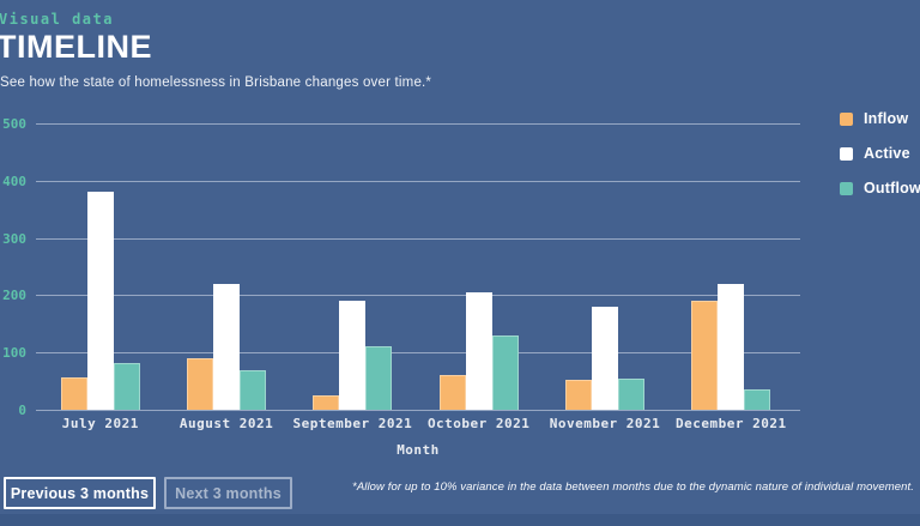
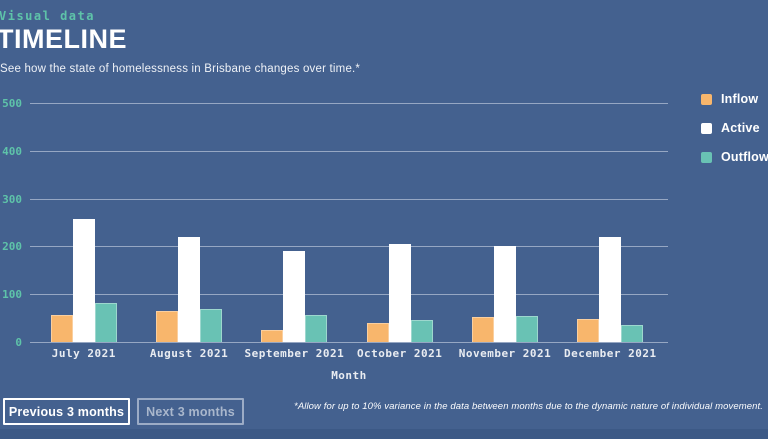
Active/July 2021: 380 -> 260
Inflow/August 2021: 90 -> 60
Outflow/September 2021: 110 -> 60
Inflow/October 2021: 60 -> 40
Outflow/October 2021: 130 -> 50
Active/November 2021: 180 -> 200
Inflow/December 2021: 190 -> 50
